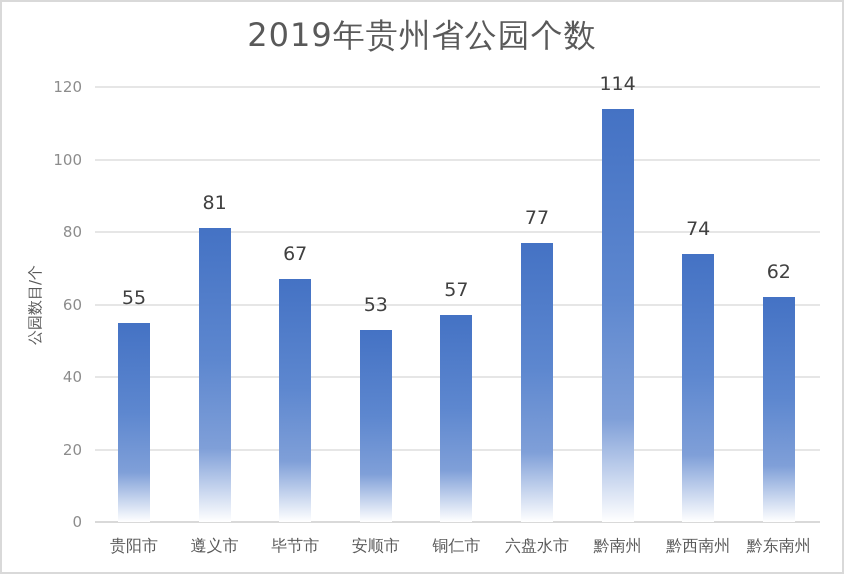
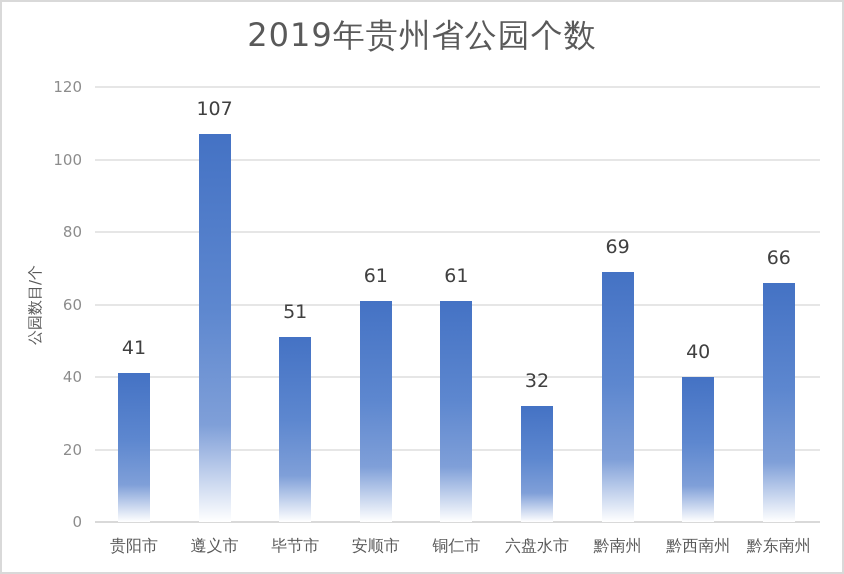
贵阳市: 55 -> 41
遵义市: 81 -> 107
毕节市: 67 -> 51
安顺市: 53 -> 61
铜仁市: 57 -> 61
六盘水市: 77 -> 32
黔南州: 114 -> 69
黔西南州: 74 -> 40
黔东南州: 62 -> 66
